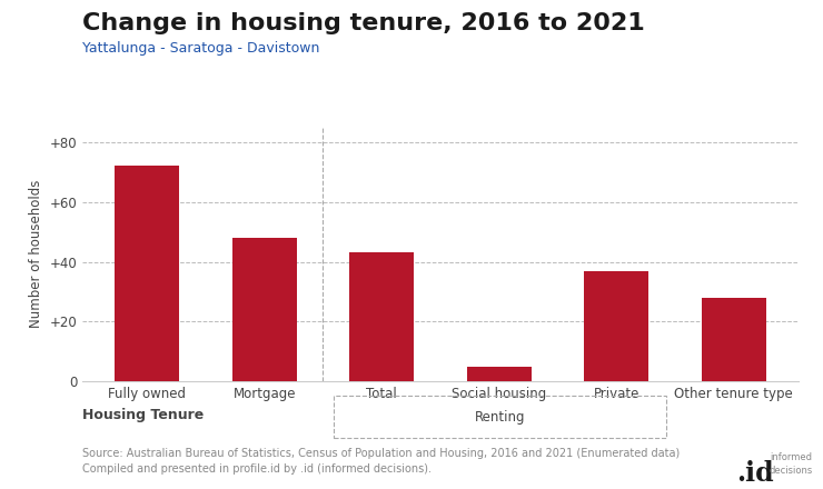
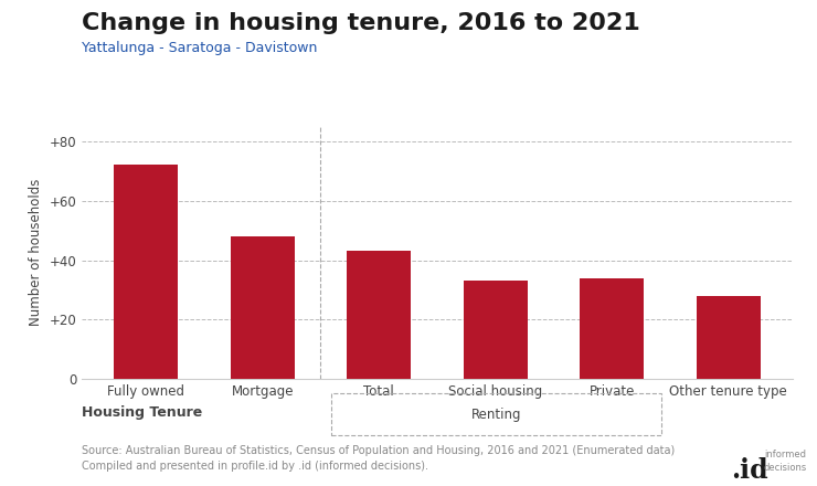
Social housing: 5 -> 33
Private: 37 -> 34
